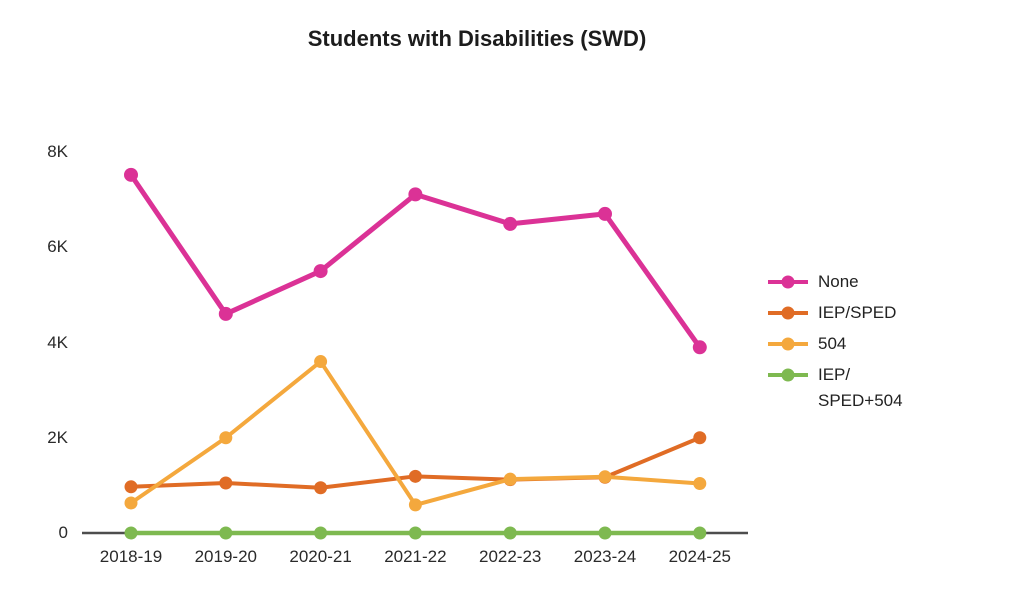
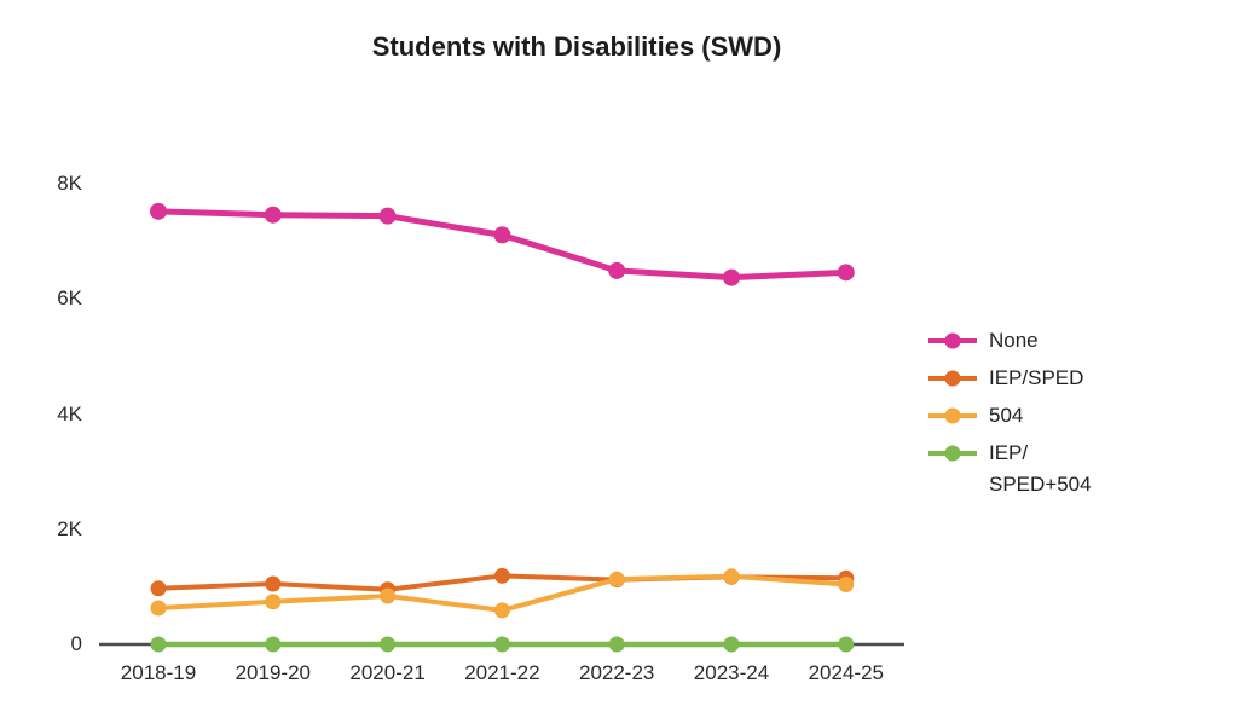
None/2019-20: 4.6K -> 7.5K
504/2019-20: 2.0K -> 0.7K
None/2020-21: 5.5K -> 7.4K
504/2020-21: 3.6K -> 0.8K
None/2023-24: 6.7K -> 6.4K
None/2024-25: 3.9K -> 6.5K
IEP/SPED/2024-25: 2.0K -> 1.2K
